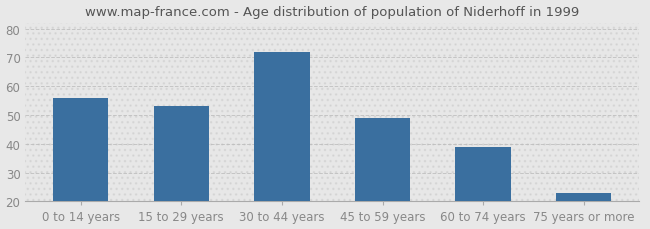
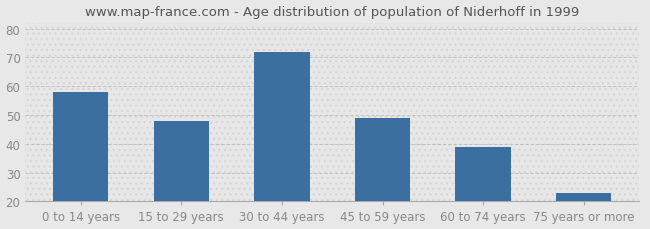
0 to 14 years: 56 -> 58
15 to 29 years: 53 -> 48
